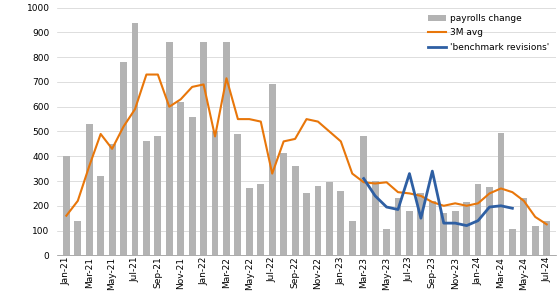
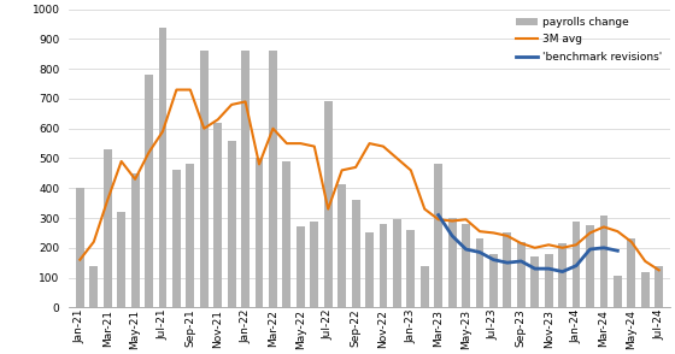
3M avg/Mar-22: 715 -> 600
payrolls change/May-23: 105 -> 280
'benchmark revisions'/Jul-23: 330 -> 160
'benchmark revisions'/Sep-23: 340 -> 155
payrolls change/Mar-24: 495 -> 310
